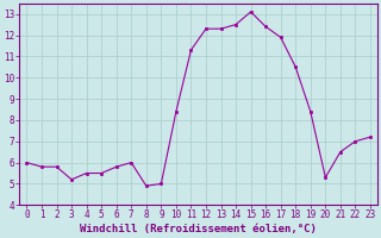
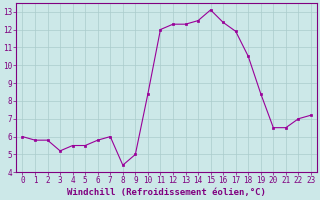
8: 4.9 -> 4.4
11: 11.3 -> 12.0
20: 5.3 -> 6.5
